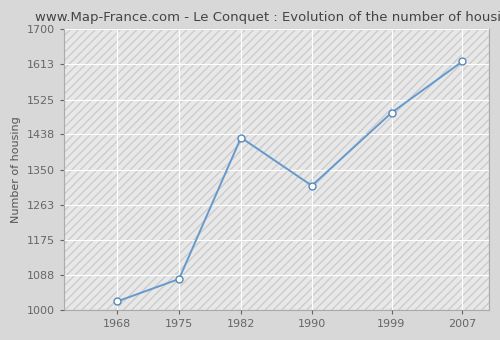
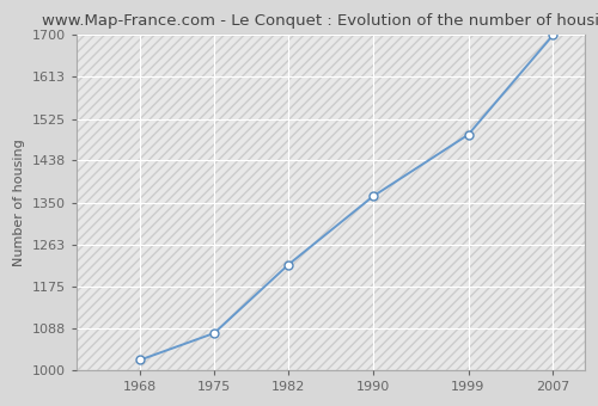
1982: 1430 -> 1220
1990: 1310 -> 1363
2007: 1620 -> 1700
